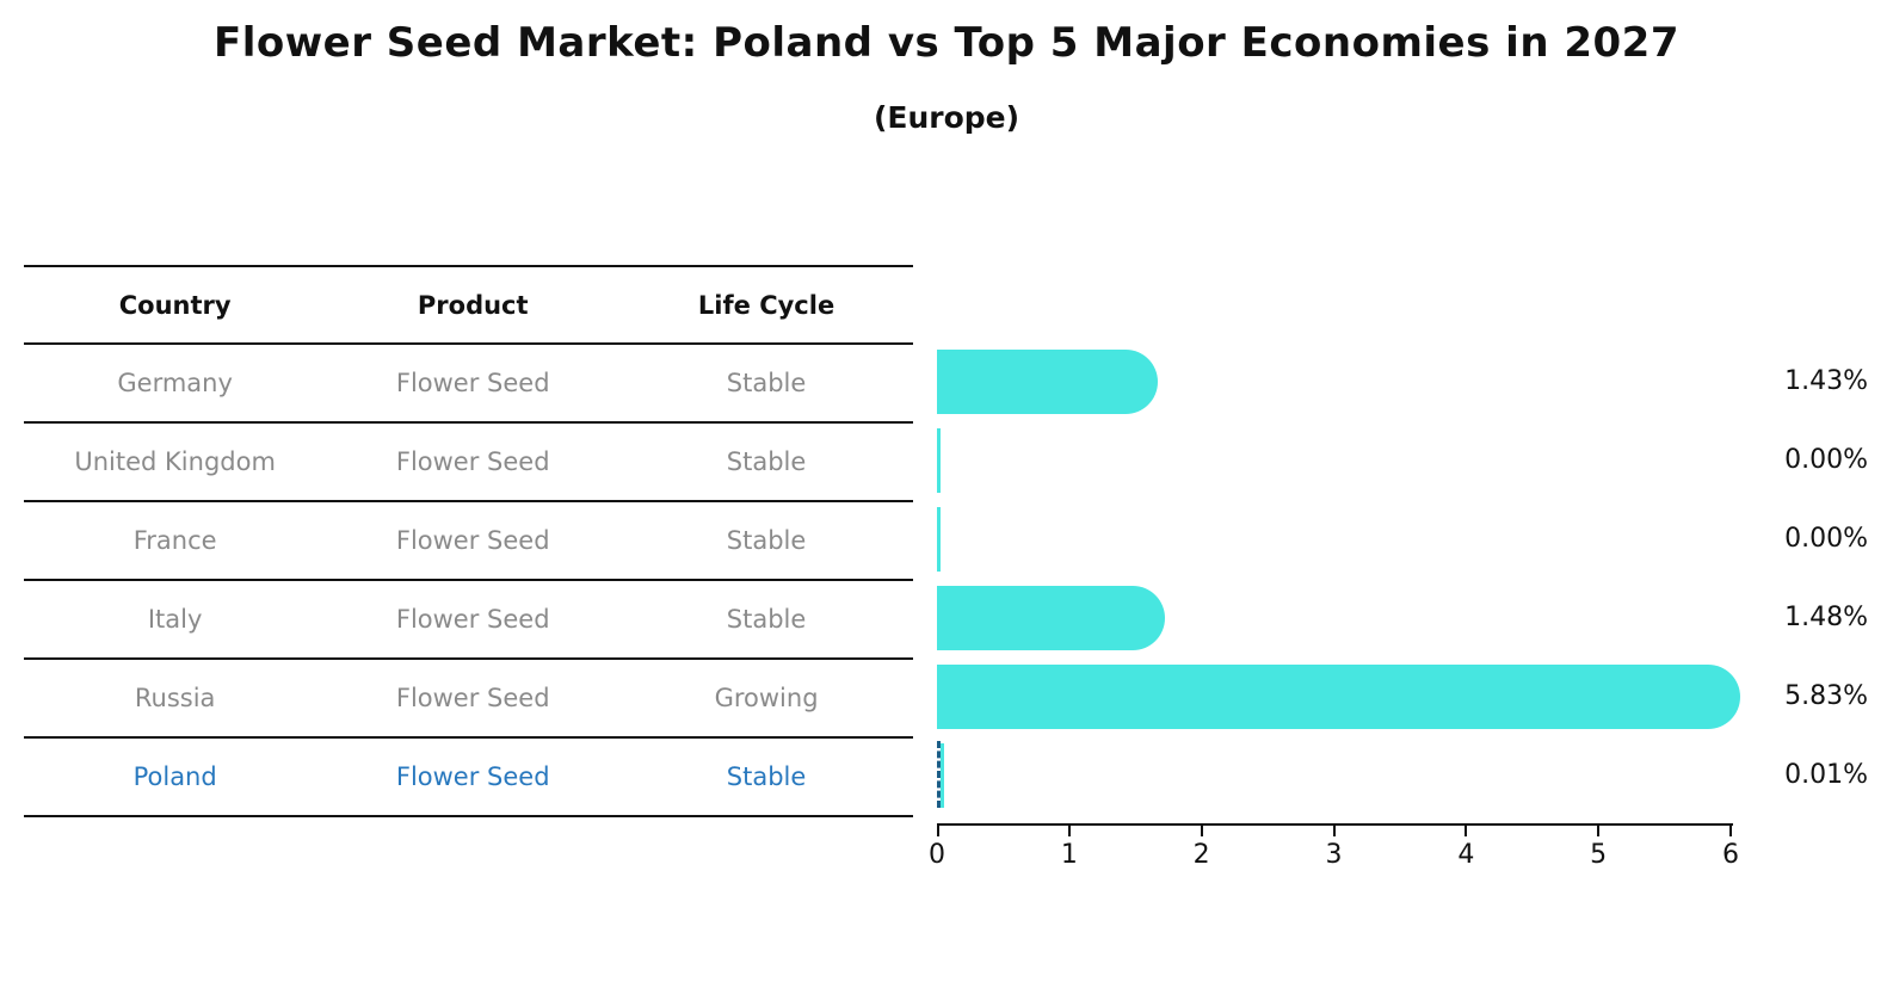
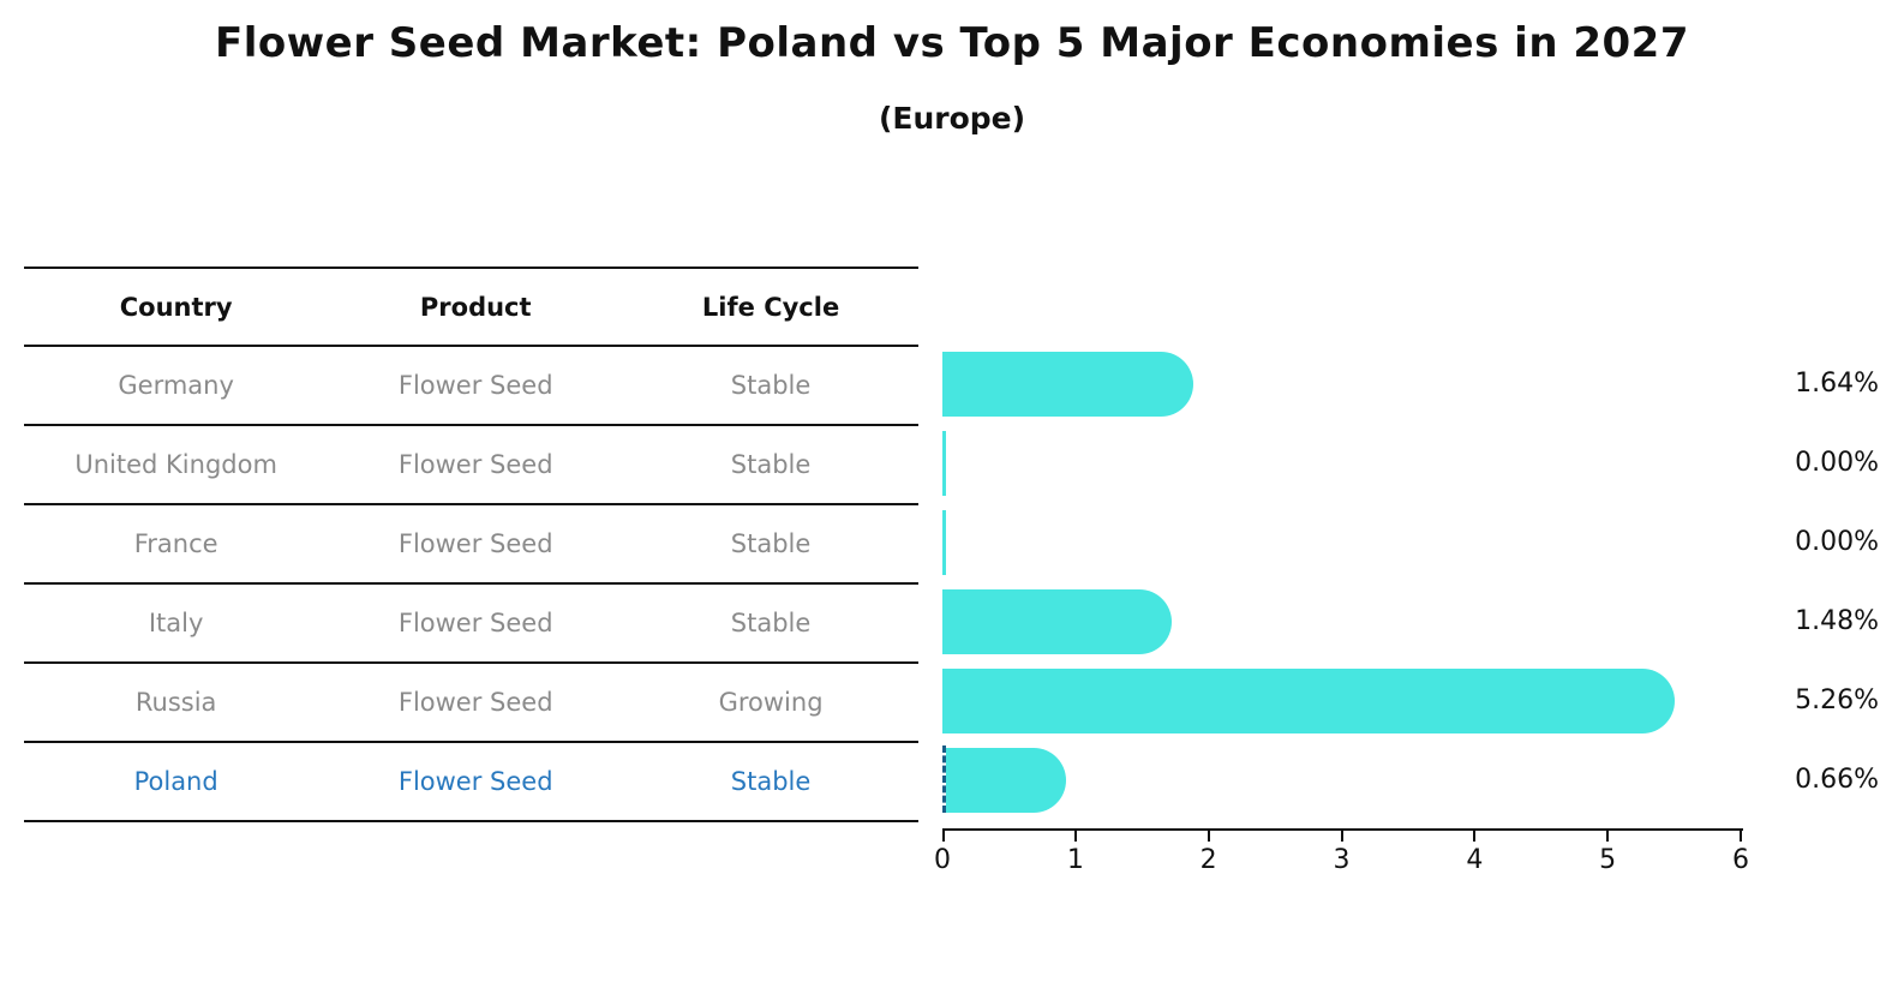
Germany: 1.43% -> 1.64%
Russia: 5.83% -> 5.26%
Poland: 0.01% -> 0.66%
